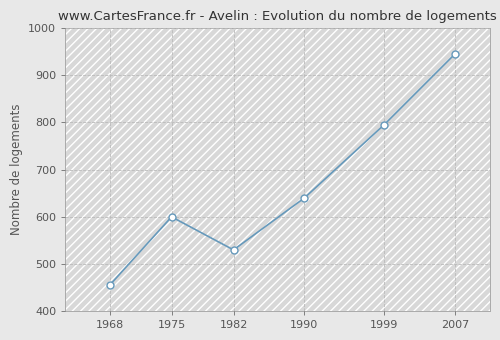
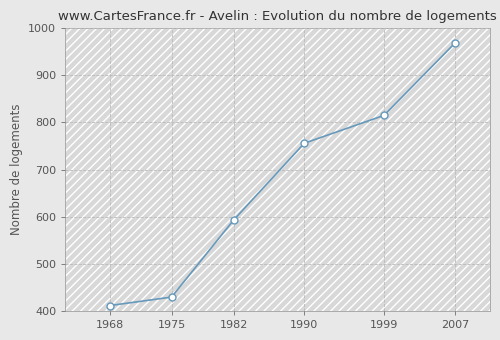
1968: 455 -> 412
1975: 600 -> 430
1982: 530 -> 593
1990: 640 -> 756
1999: 795 -> 815
2007: 945 -> 968
